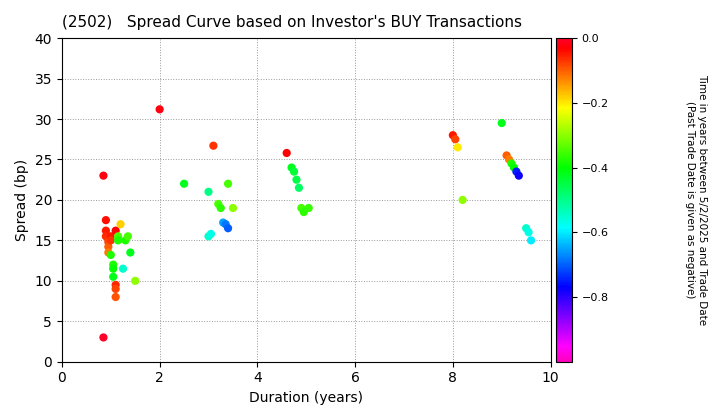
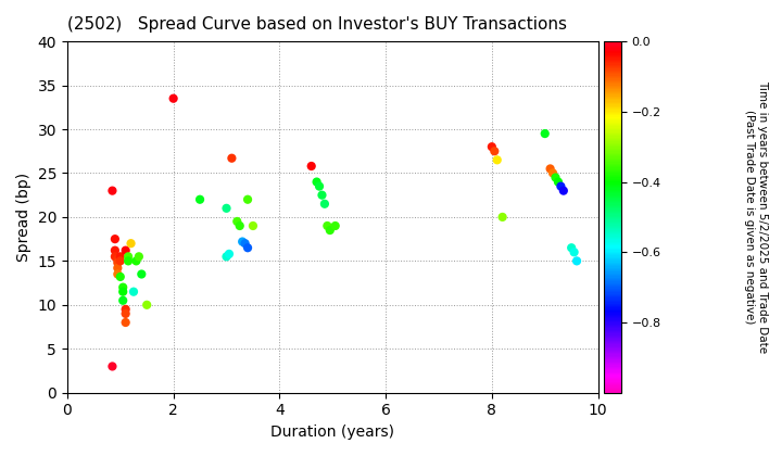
2: 31.2 -> 33.5
